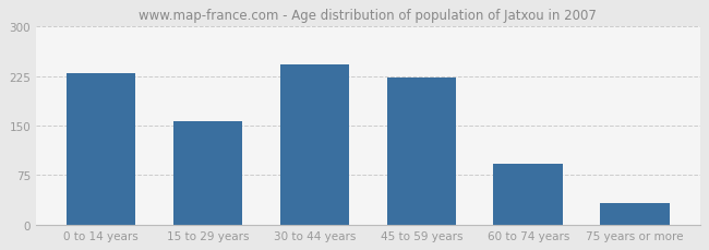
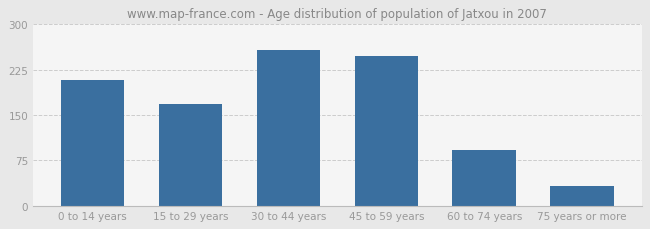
0 to 14 years: 230 -> 208
15 to 29 years: 157 -> 168
30 to 44 years: 243 -> 258
45 to 59 years: 222 -> 248
